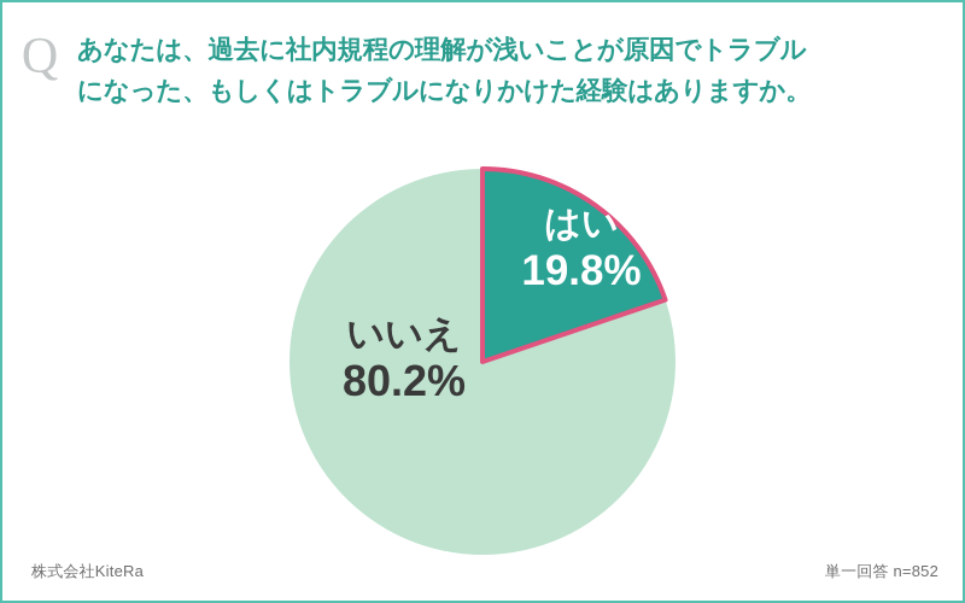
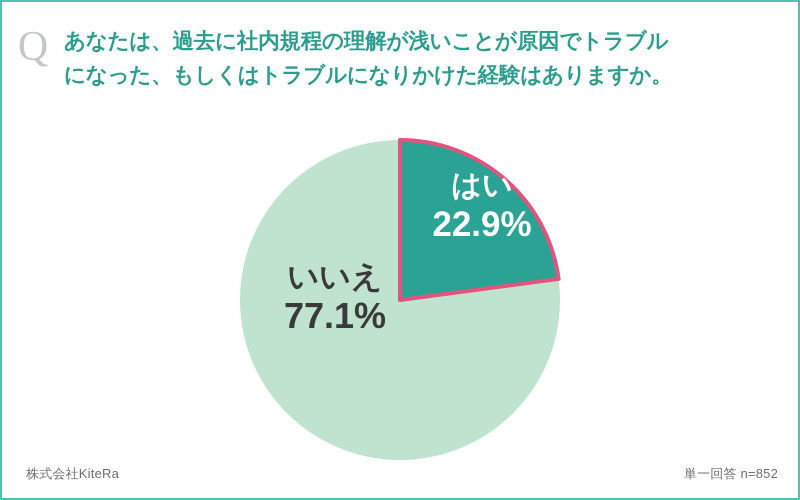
はい: 19.8% -> 22.9%
いいえ: 80.2% -> 77.1%
